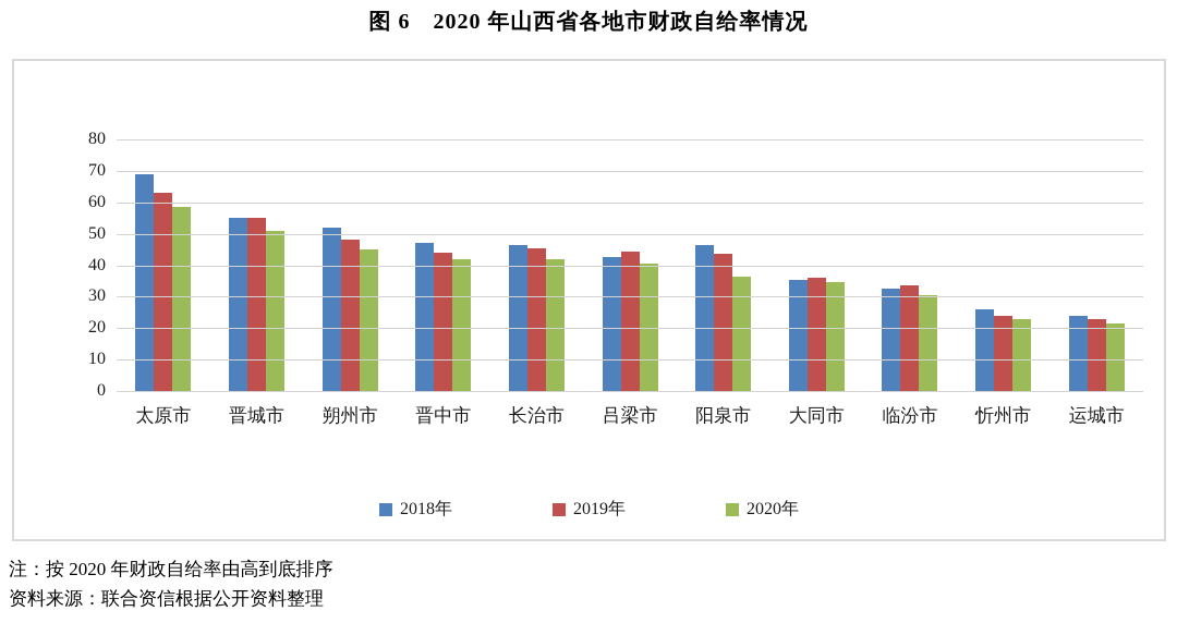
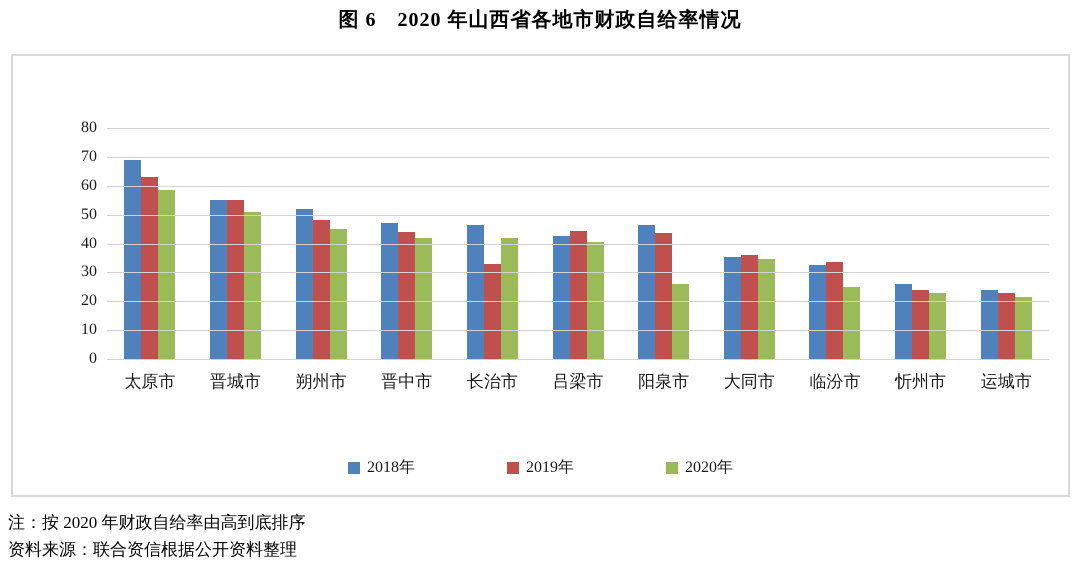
2019年/长治市: 46 -> 33
2020年/阳泉市: 36 -> 26
2020年/临汾市: 30 -> 25
